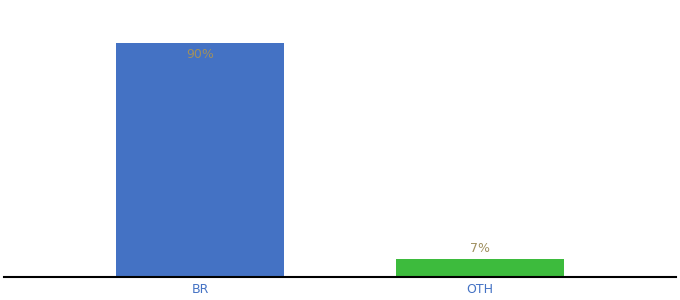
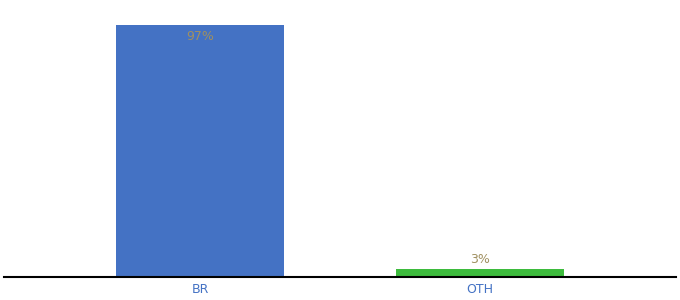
BR: 90% -> 97%
OTH: 7% -> 3%
